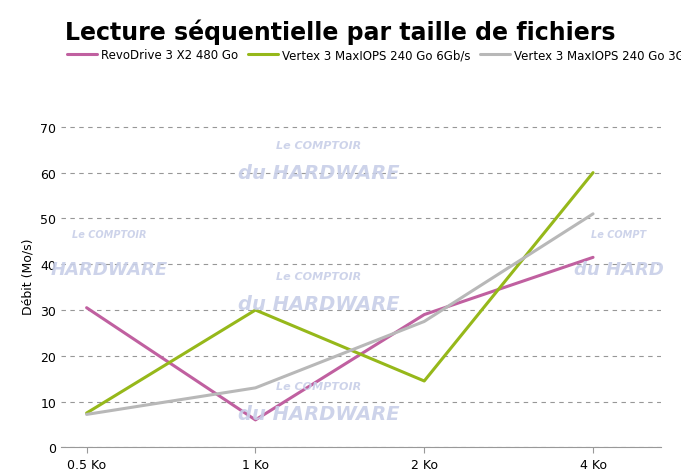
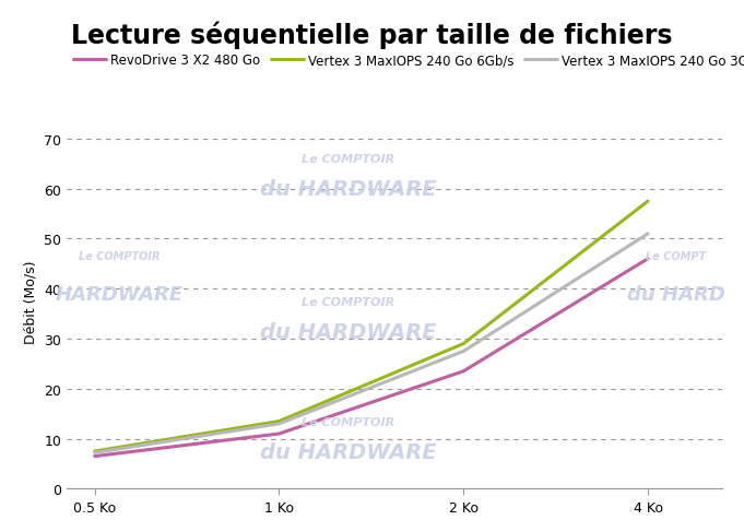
RevoDrive 3 X2 480 Go/0.5 Ko: 30.5 -> 6.5
RevoDrive 3 X2 480 Go/1 Ko: 6.0 -> 11.0
Vertex 3 MaxIOPS 240 Go 6Gb/s/1 Ko: 30.0 -> 13.5
RevoDrive 3 X2 480 Go/2 Ko: 29.0 -> 23.5
Vertex 3 MaxIOPS 240 Go 6Gb/s/2 Ko: 14.5 -> 29.0
RevoDrive 3 X2 480 Go/4 Ko: 41.5 -> 46.0
Vertex 3 MaxIOPS 240 Go 6Gb/s/4 Ko: 60.0 -> 57.5
